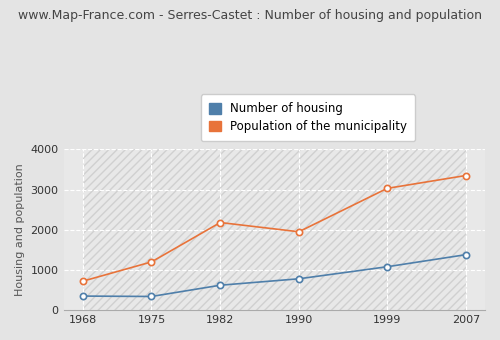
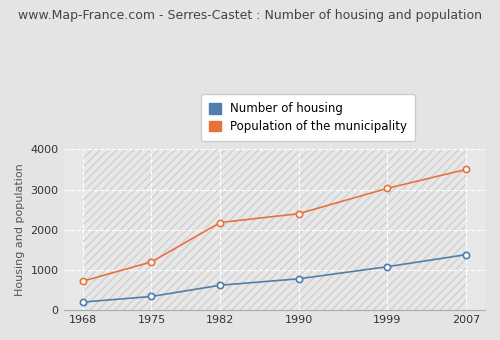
Number of housing/1968: 350 -> 200
Population of the municipality/1990: 1950 -> 2400
Population of the municipality/2007: 3350 -> 3500
